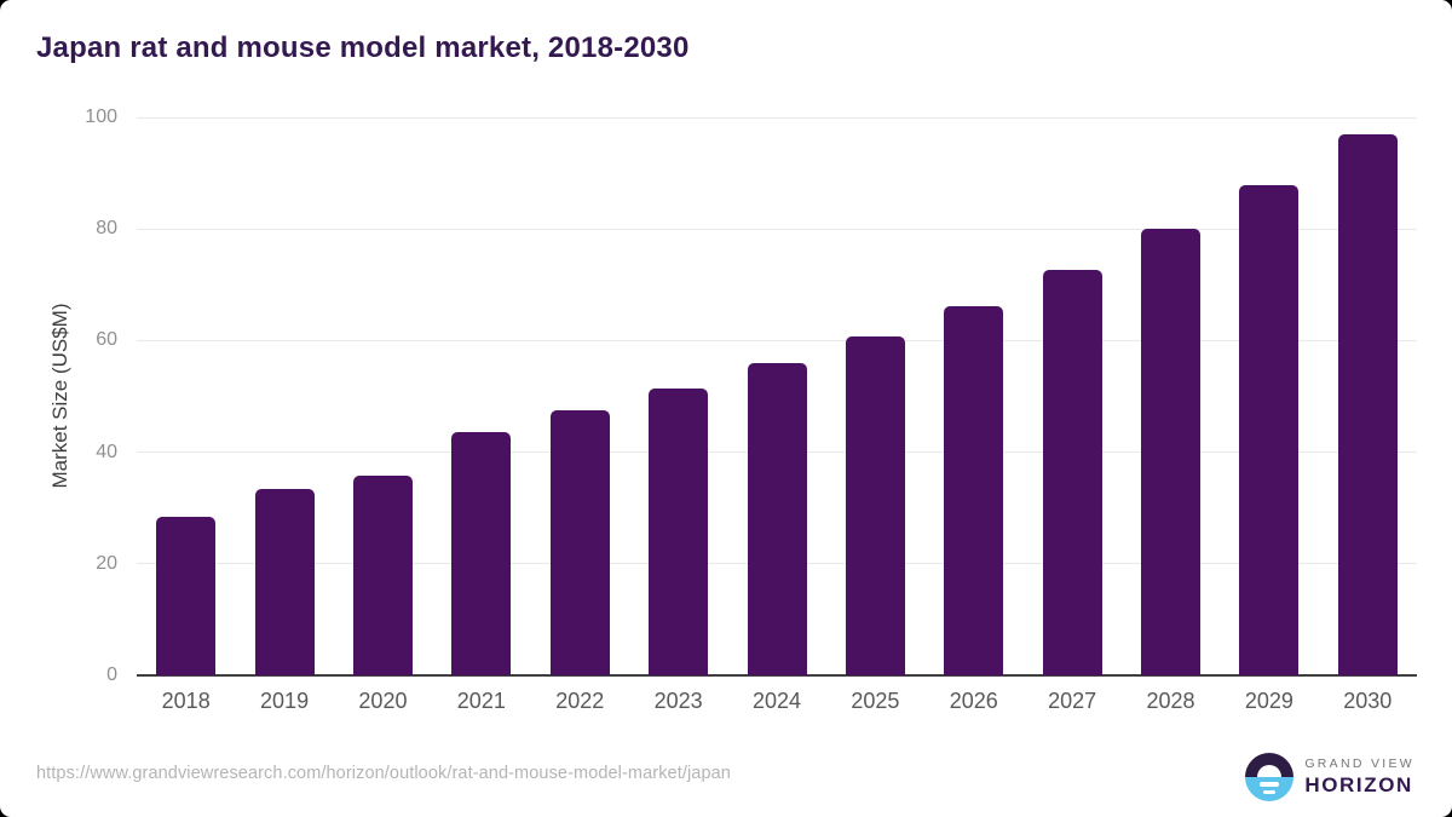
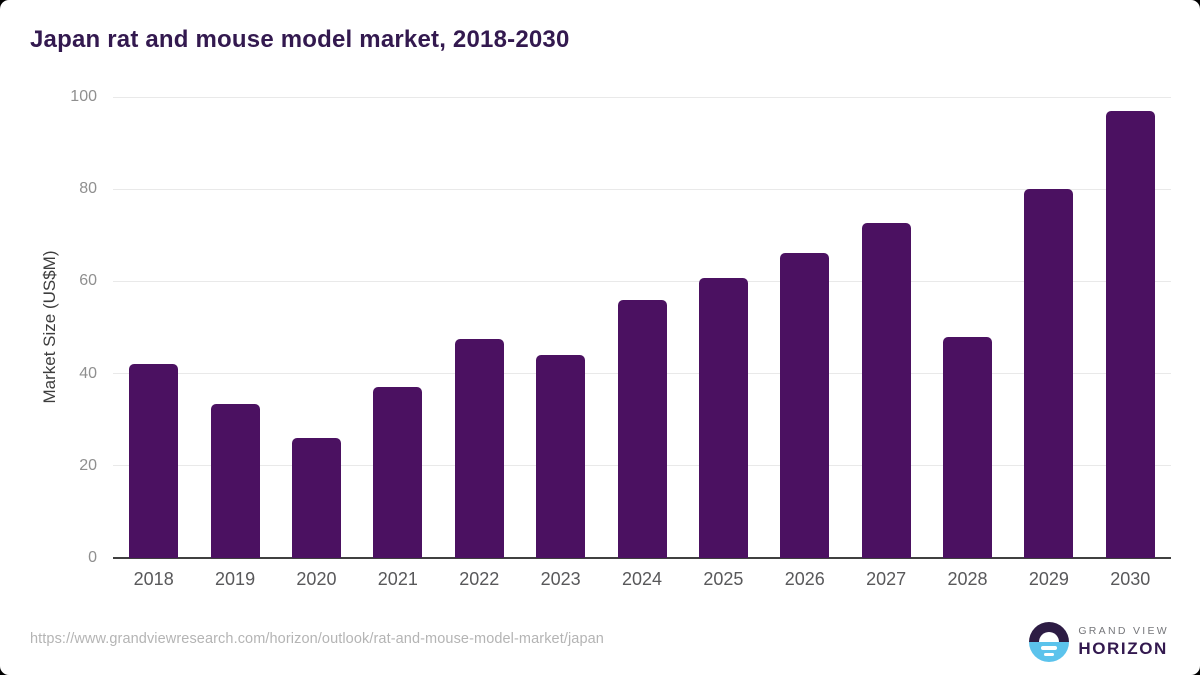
2018: 28 -> 42
2020: 36 -> 26
2021: 44 -> 37
2023: 51 -> 44
2028: 80 -> 48
2029: 88 -> 80
